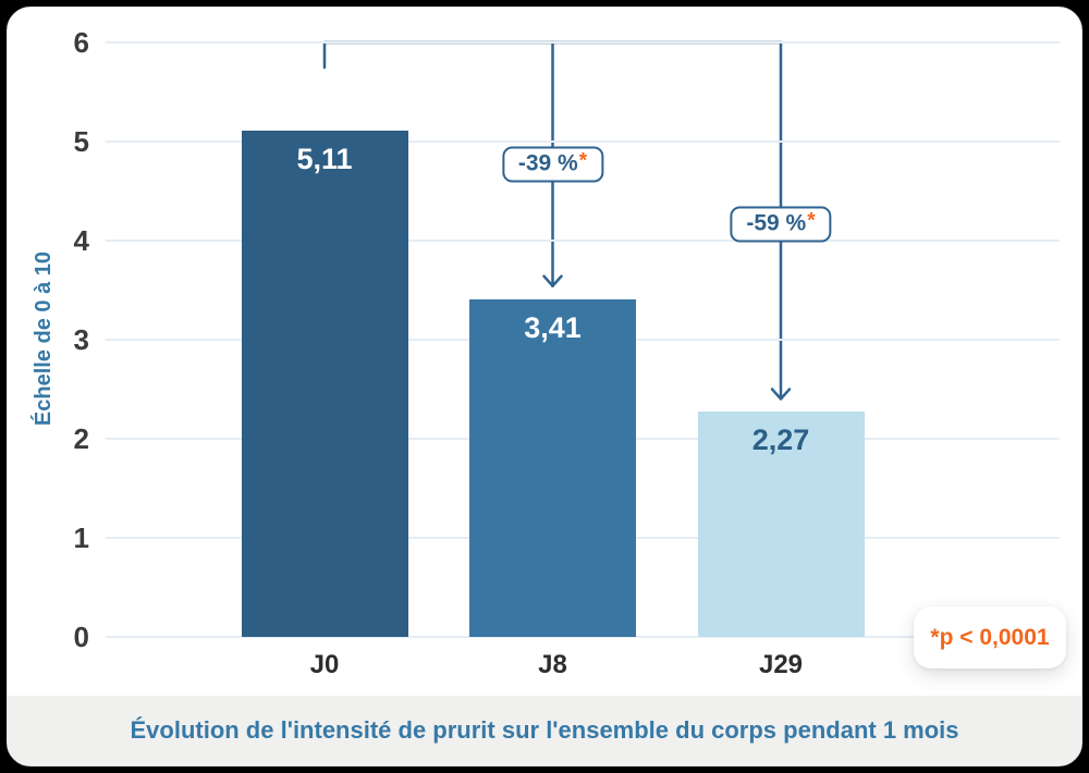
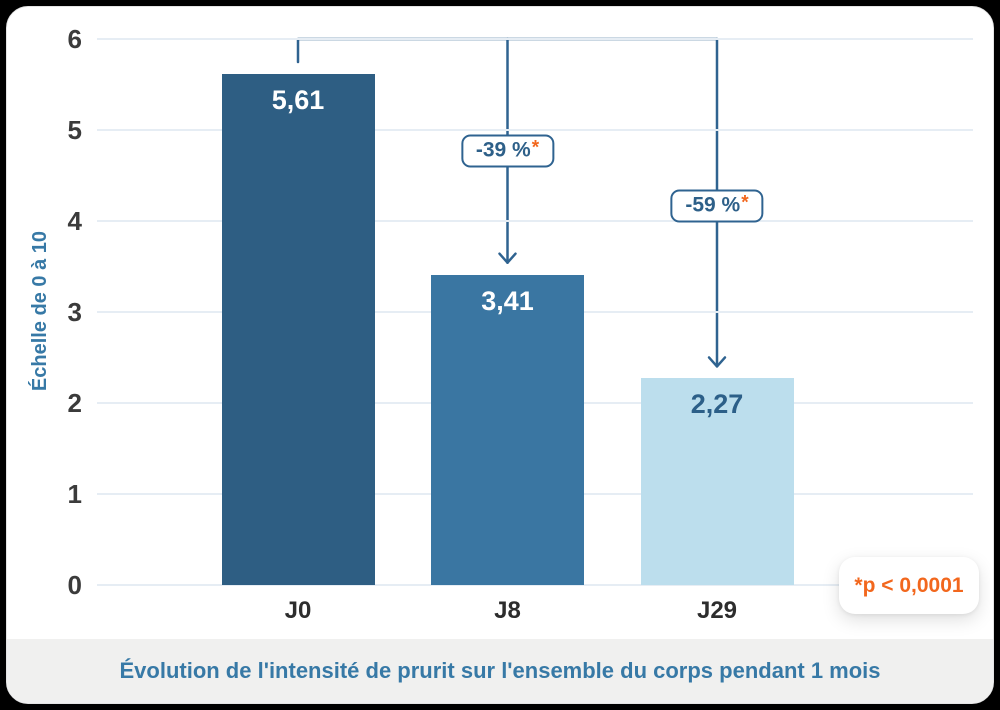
J0: 5,11 -> 5,61
